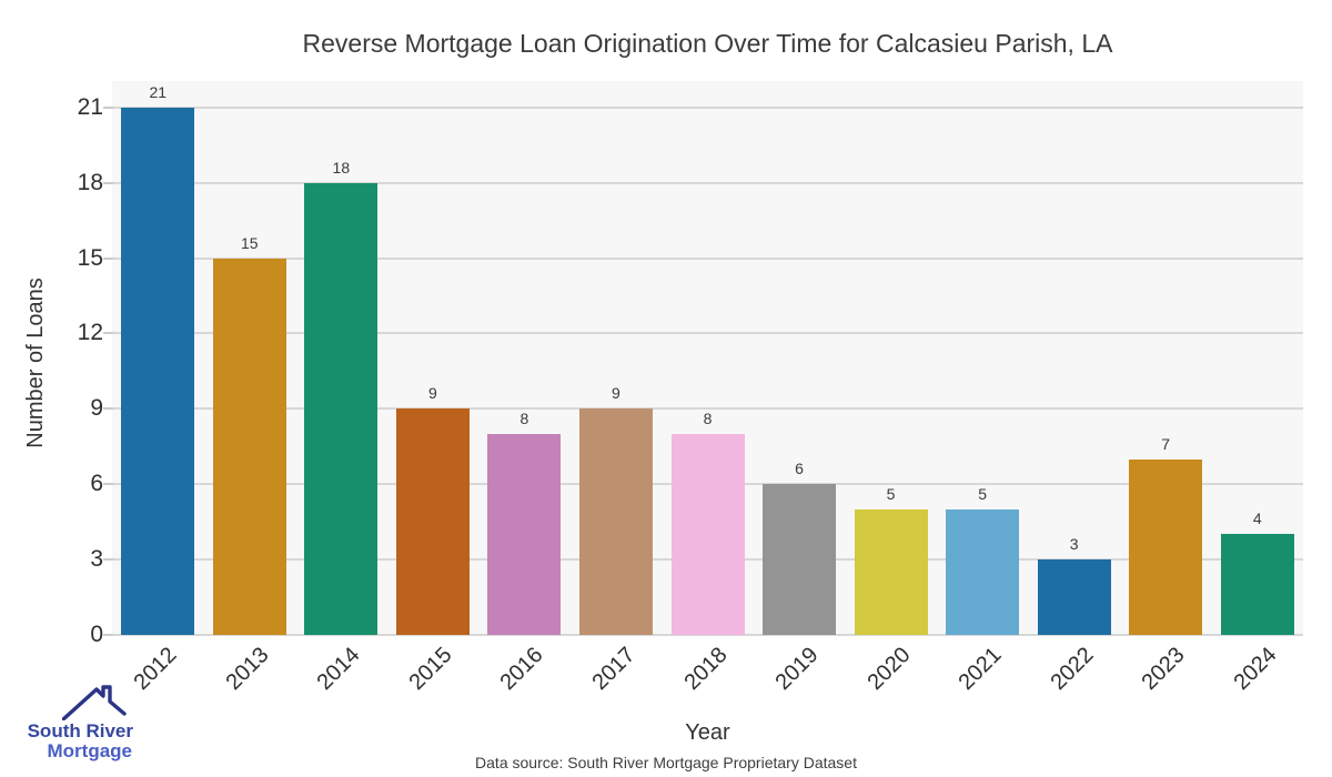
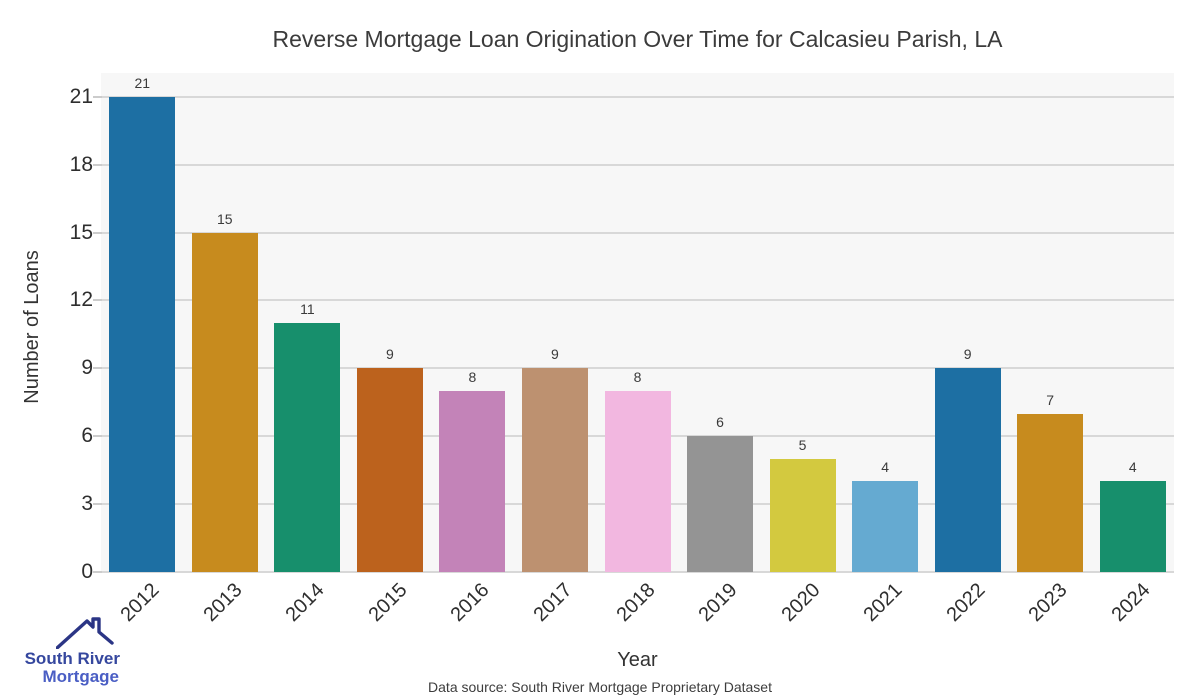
2014: 18 -> 11
2021: 5 -> 4
2022: 3 -> 9
